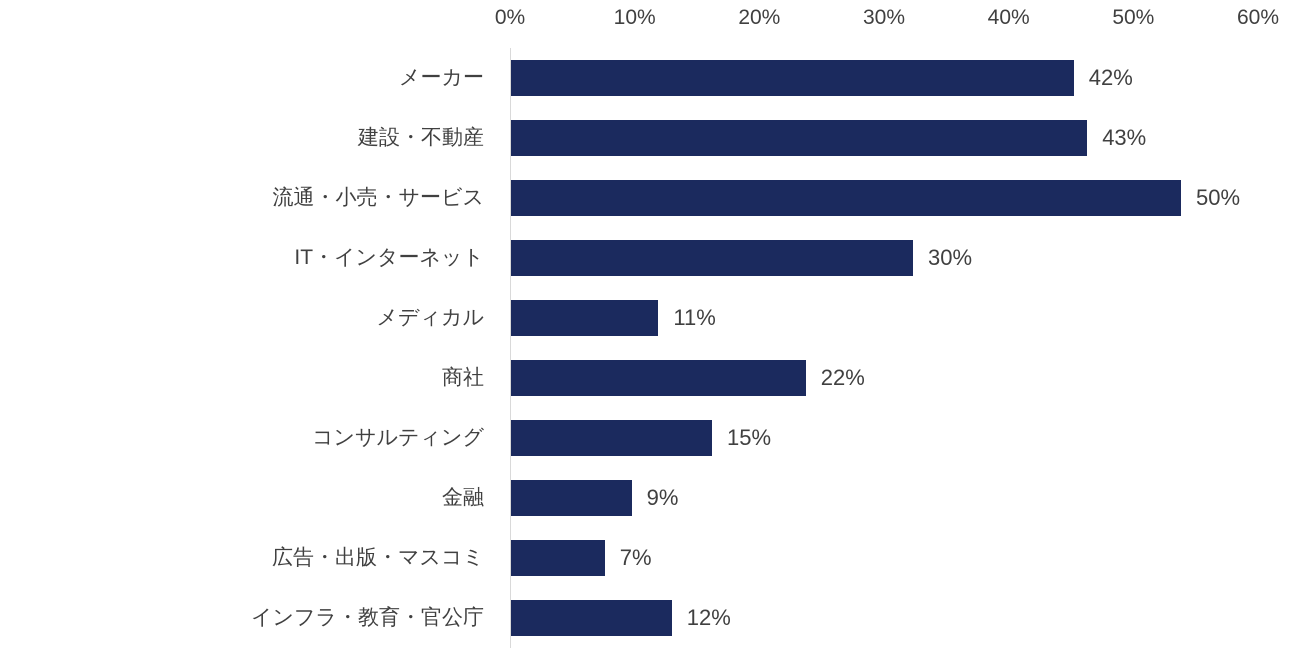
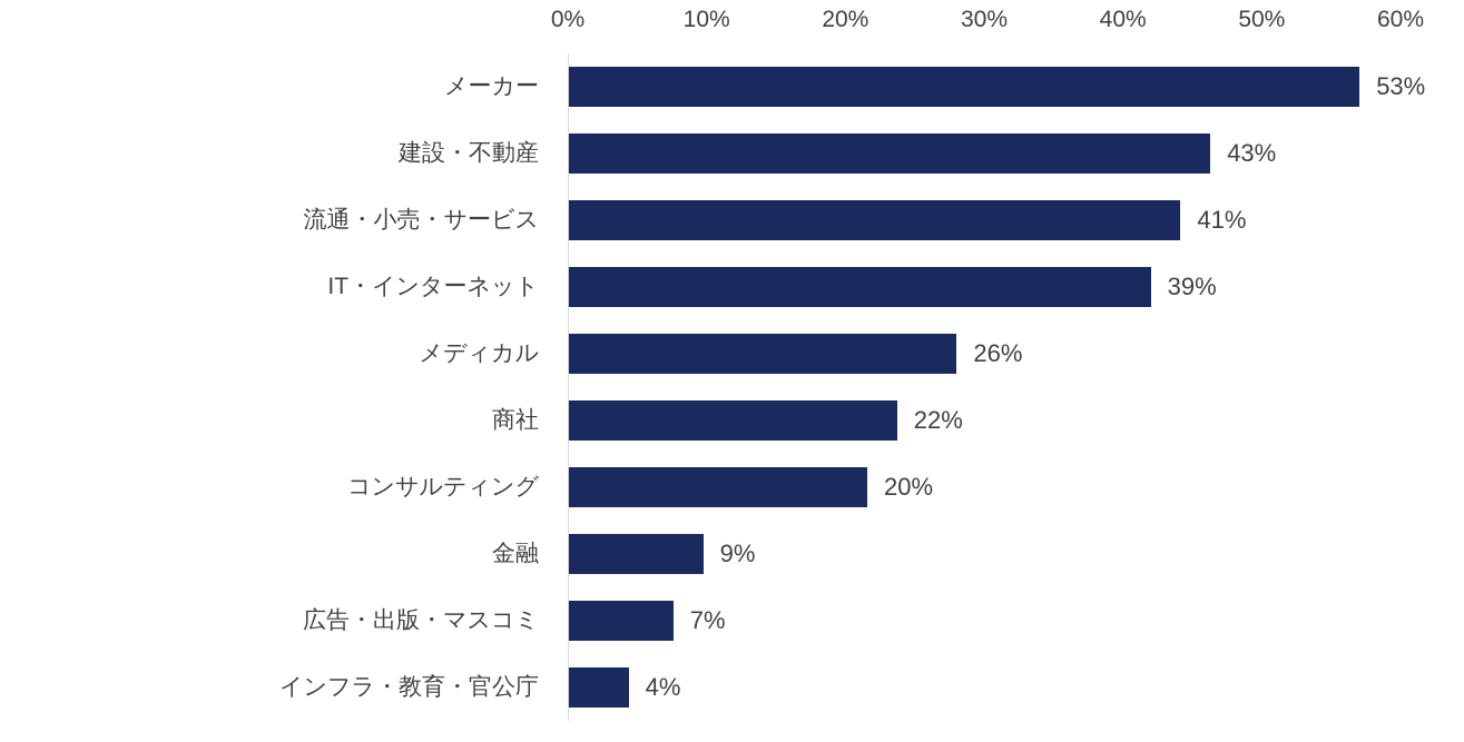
メーカー: 42% -> 53%
流通・小売・サービス: 50% -> 41%
IT・インターネット: 30% -> 39%
メディカル: 11% -> 26%
コンサルティング: 15% -> 20%
インフラ・教育・官公庁: 12% -> 4%
